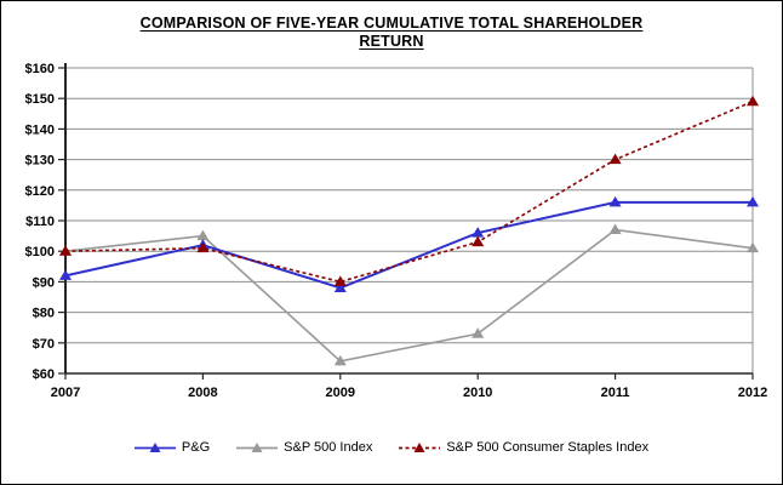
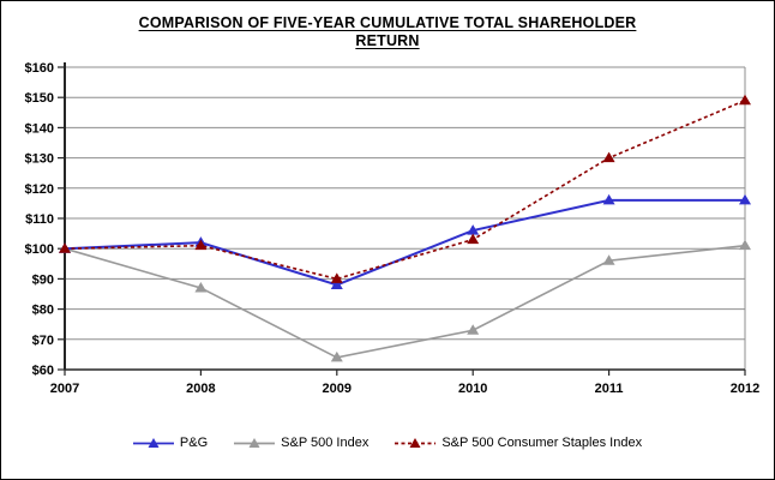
P&G/2007: $92 -> $100
S&P 500 Index/2008: $105 -> $87
S&P 500 Index/2011: $107 -> $96
